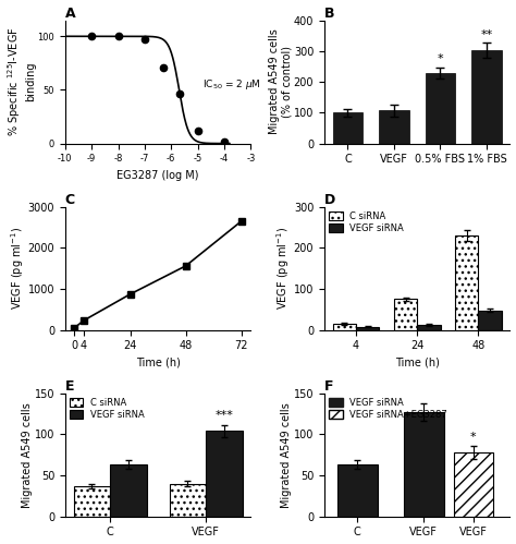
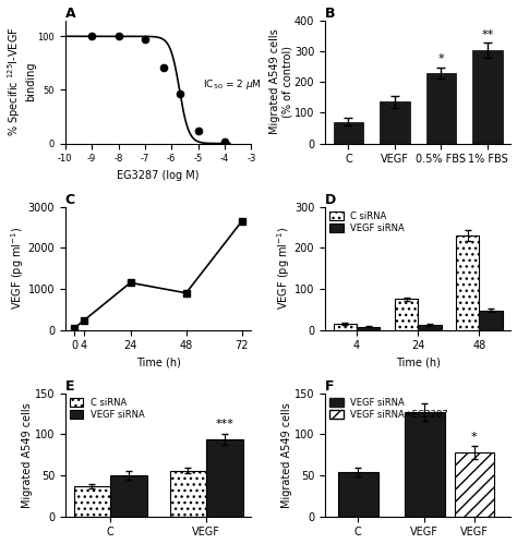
B/C: 100 -> 70
B/VEGF: 107 -> 135
C/24: 870 -> 1150
C/48: 1560 -> 900
E/VEGF siRNA/C: 63 -> 50
E/C siRNA/VEGF: 40 -> 56
E/VEGF siRNA/VEGF: 104 -> 94
F/C: 63 -> 54
